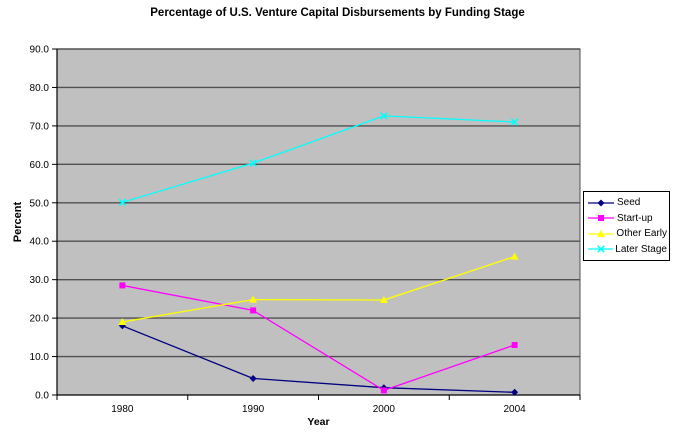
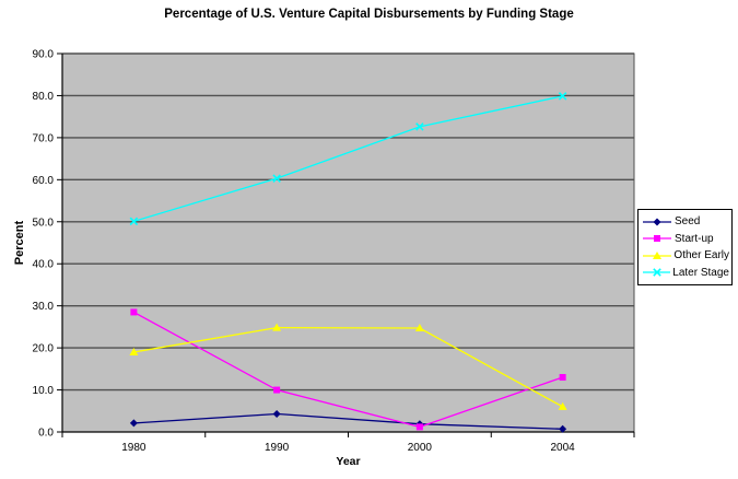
Seed/1980: 18 -> 2
Start-up/1990: 22 -> 10
Other Early/2004: 36 -> 6
Later Stage/2004: 71 -> 80
